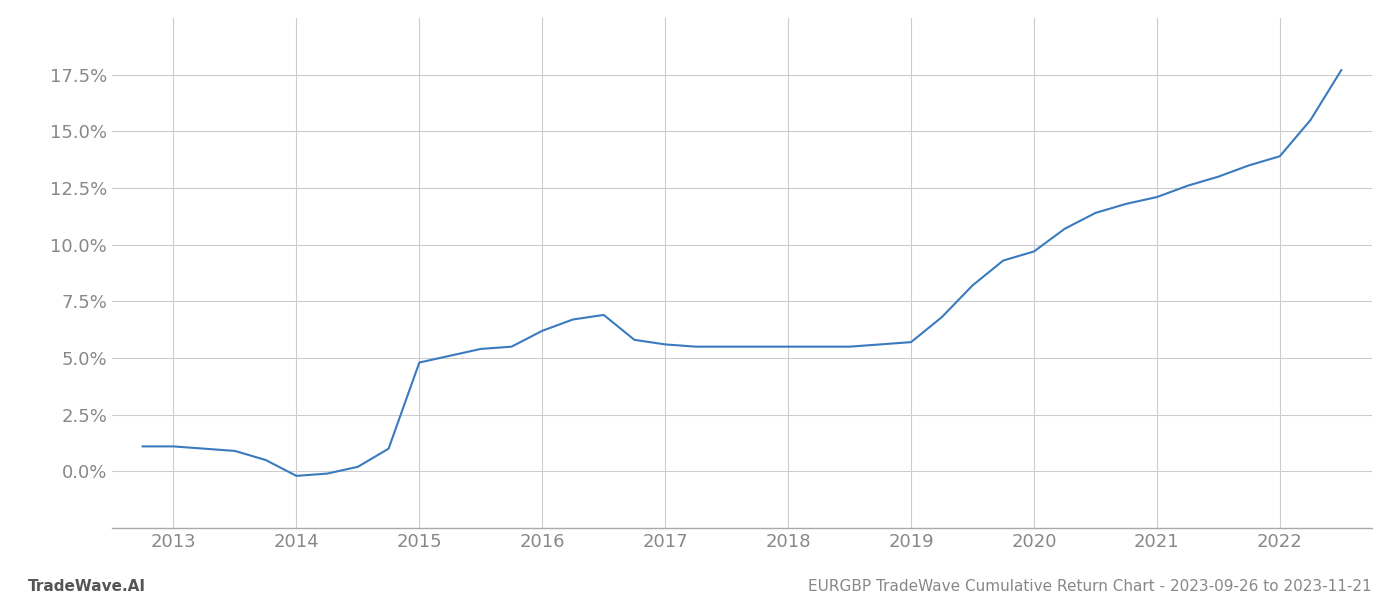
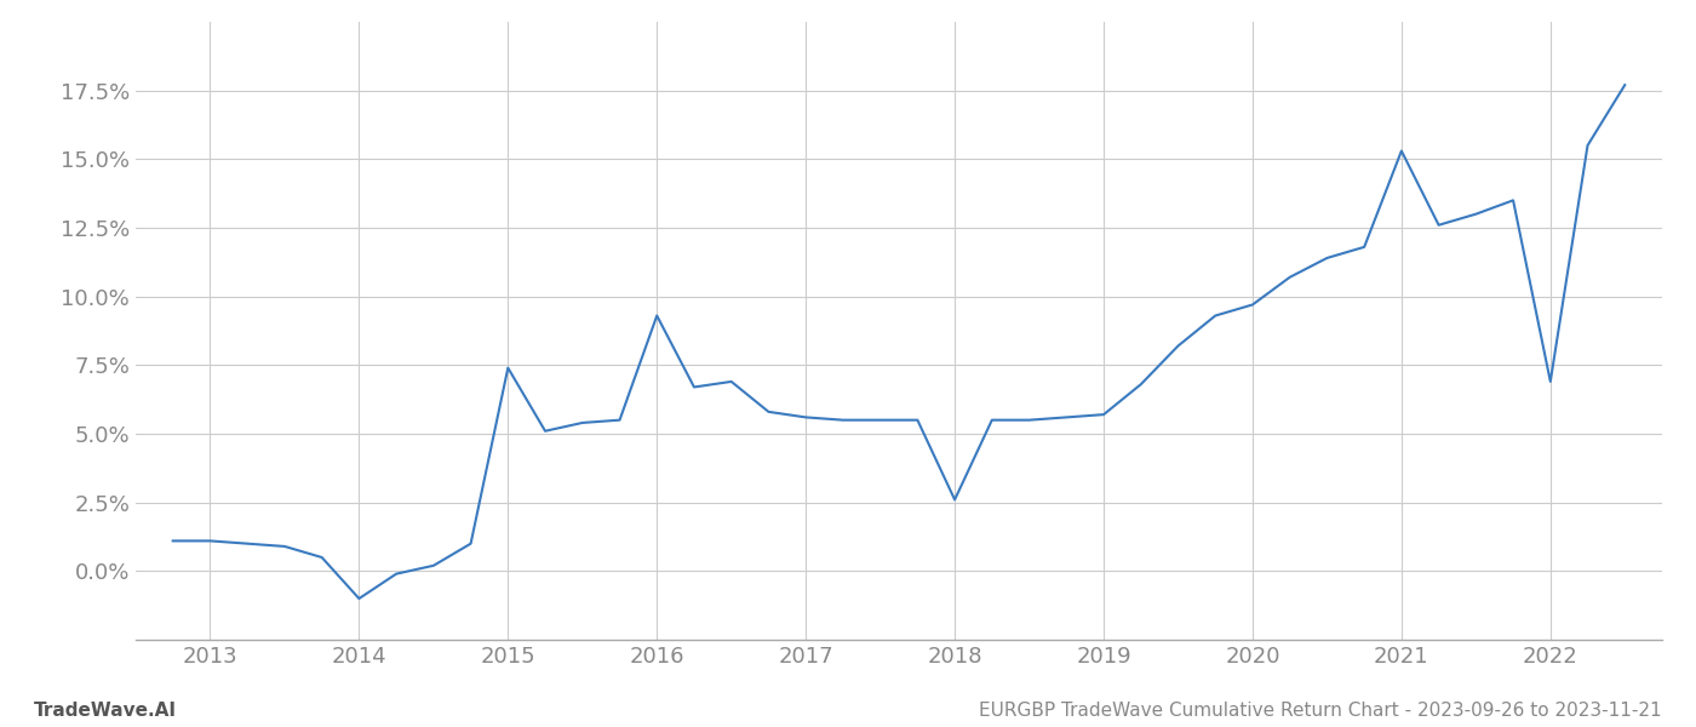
2014: -0.2% -> -1.0%
2015: 4.8% -> 7.4%
2016: 6.2% -> 9.3%
2018: 5.5% -> 2.6%
2021: 12.1% -> 15.3%
2022: 13.9% -> 6.9%
